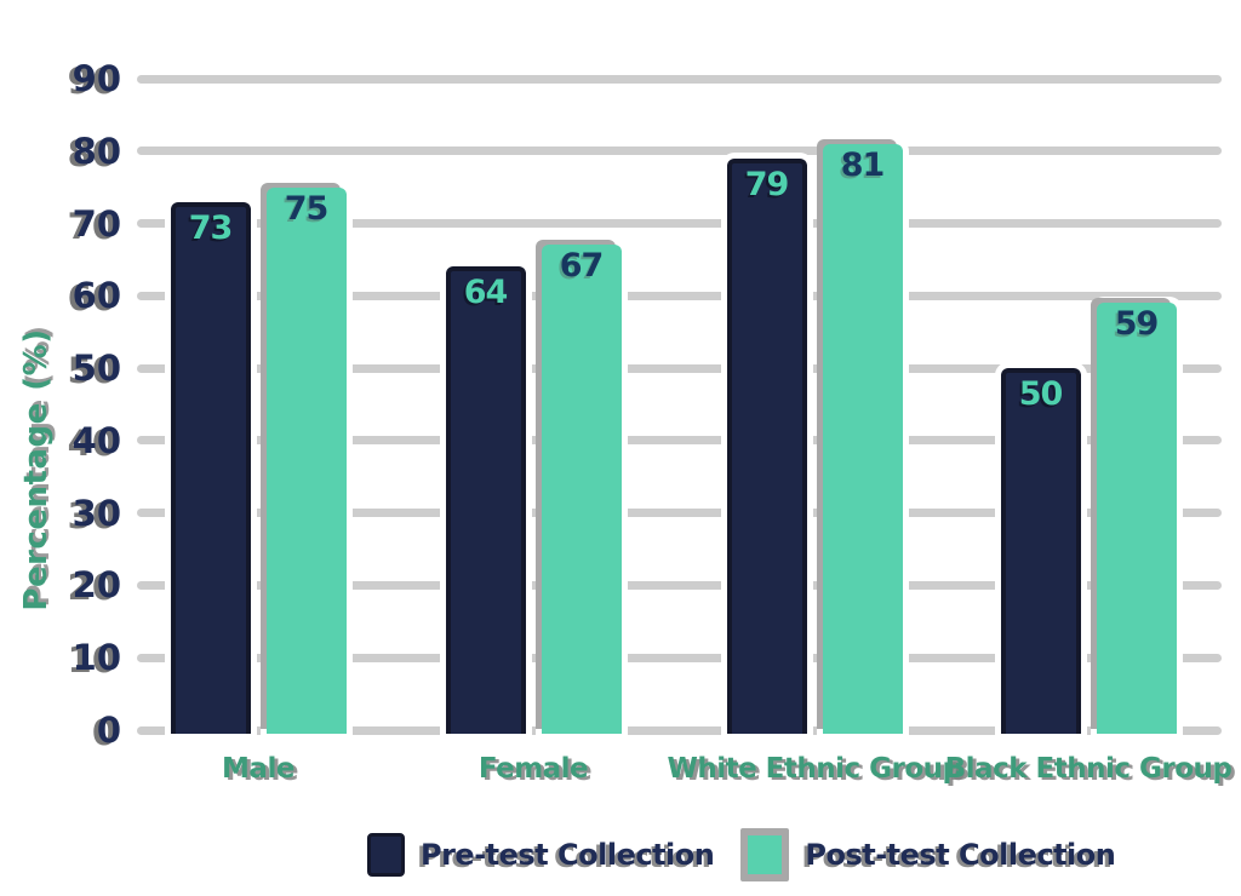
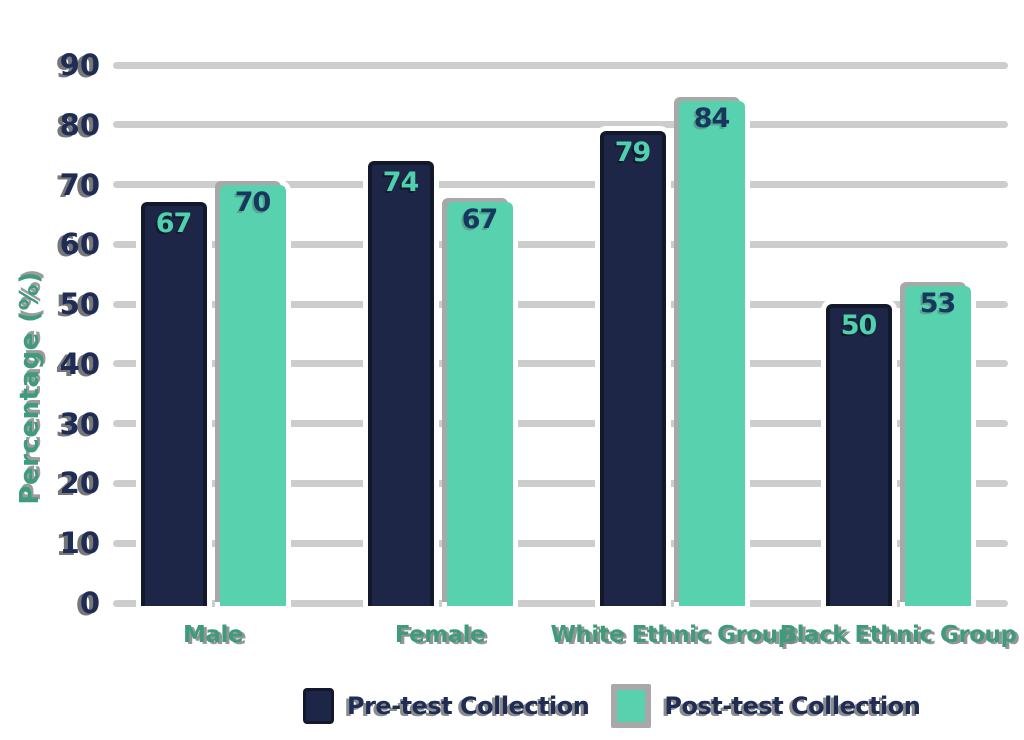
Pre-test Collection/Male: 73 -> 67
Post-test Collection/Male: 75 -> 70
Pre-test Collection/Female: 64 -> 74
Post-test Collection/White Ethnic Group: 81 -> 84
Post-test Collection/Black Ethnic Group: 59 -> 53
